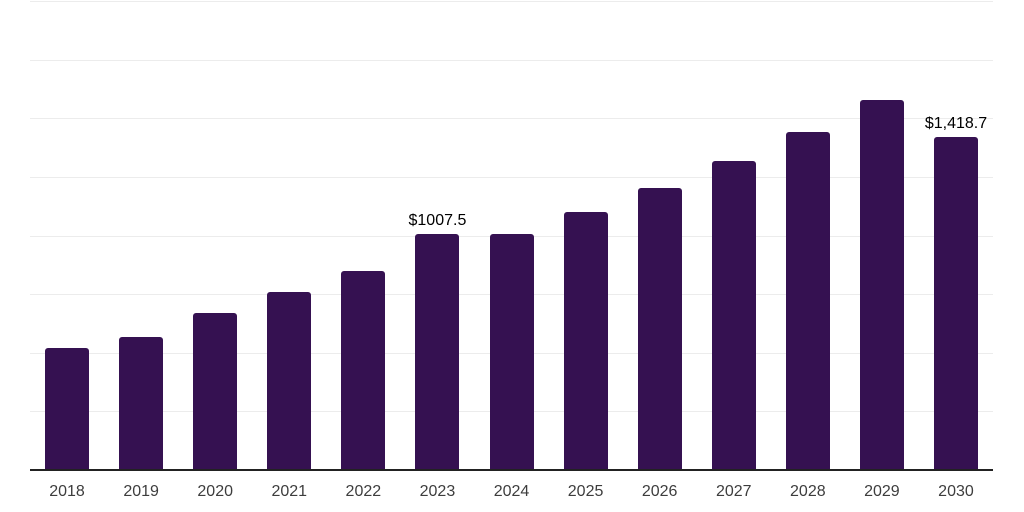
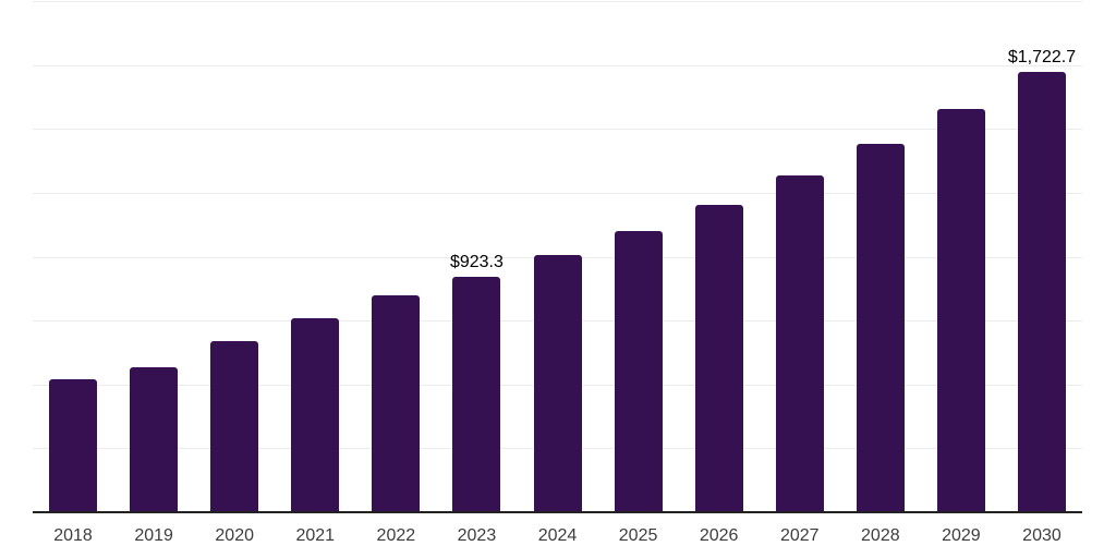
2023: $1007.5 -> $923.3
2030: $1,418.7 -> $1,722.7
